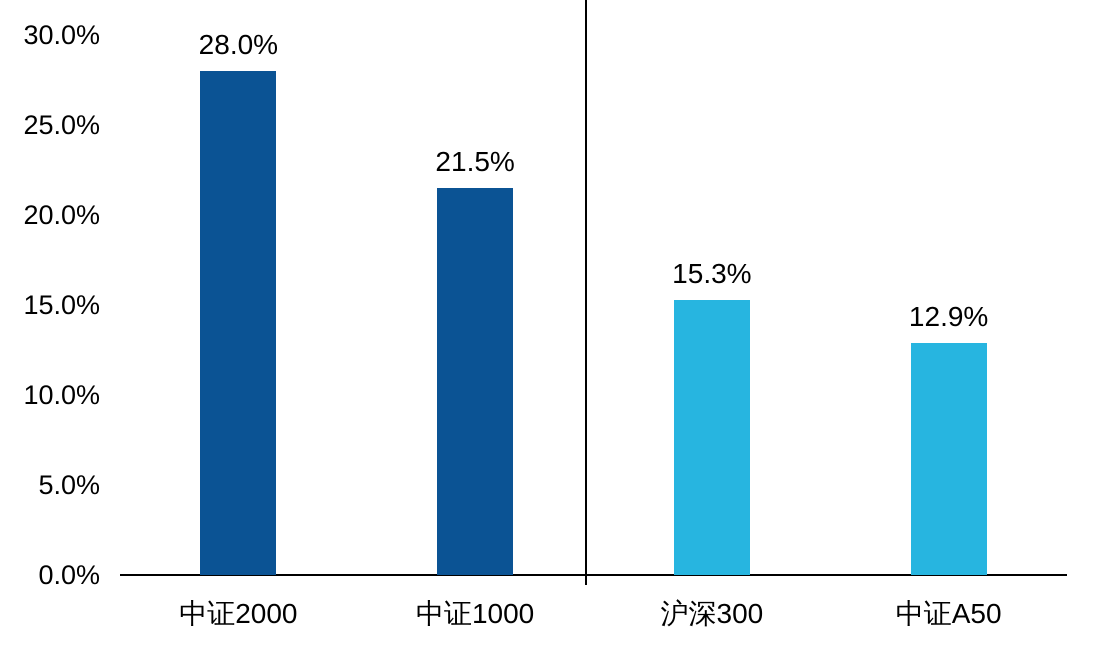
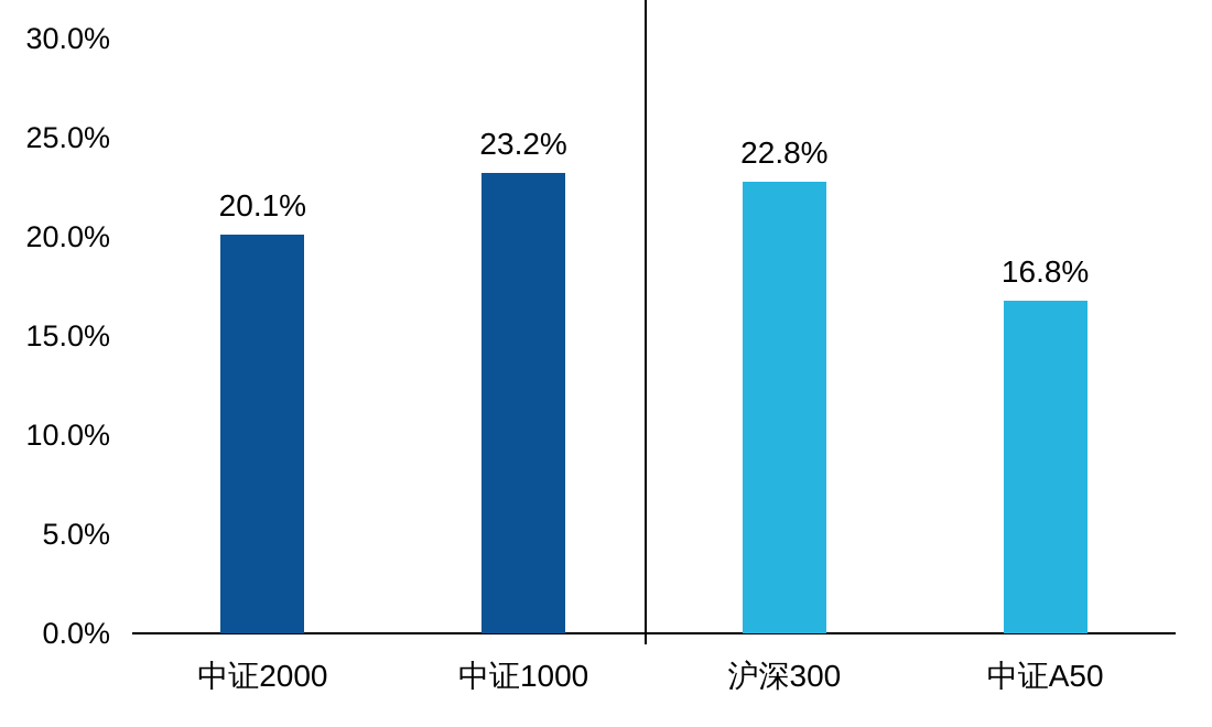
中证2000: 28.0% -> 20.1%
中证1000: 21.5% -> 23.2%
沪深300: 15.3% -> 22.8%
中证A50: 12.9% -> 16.8%
